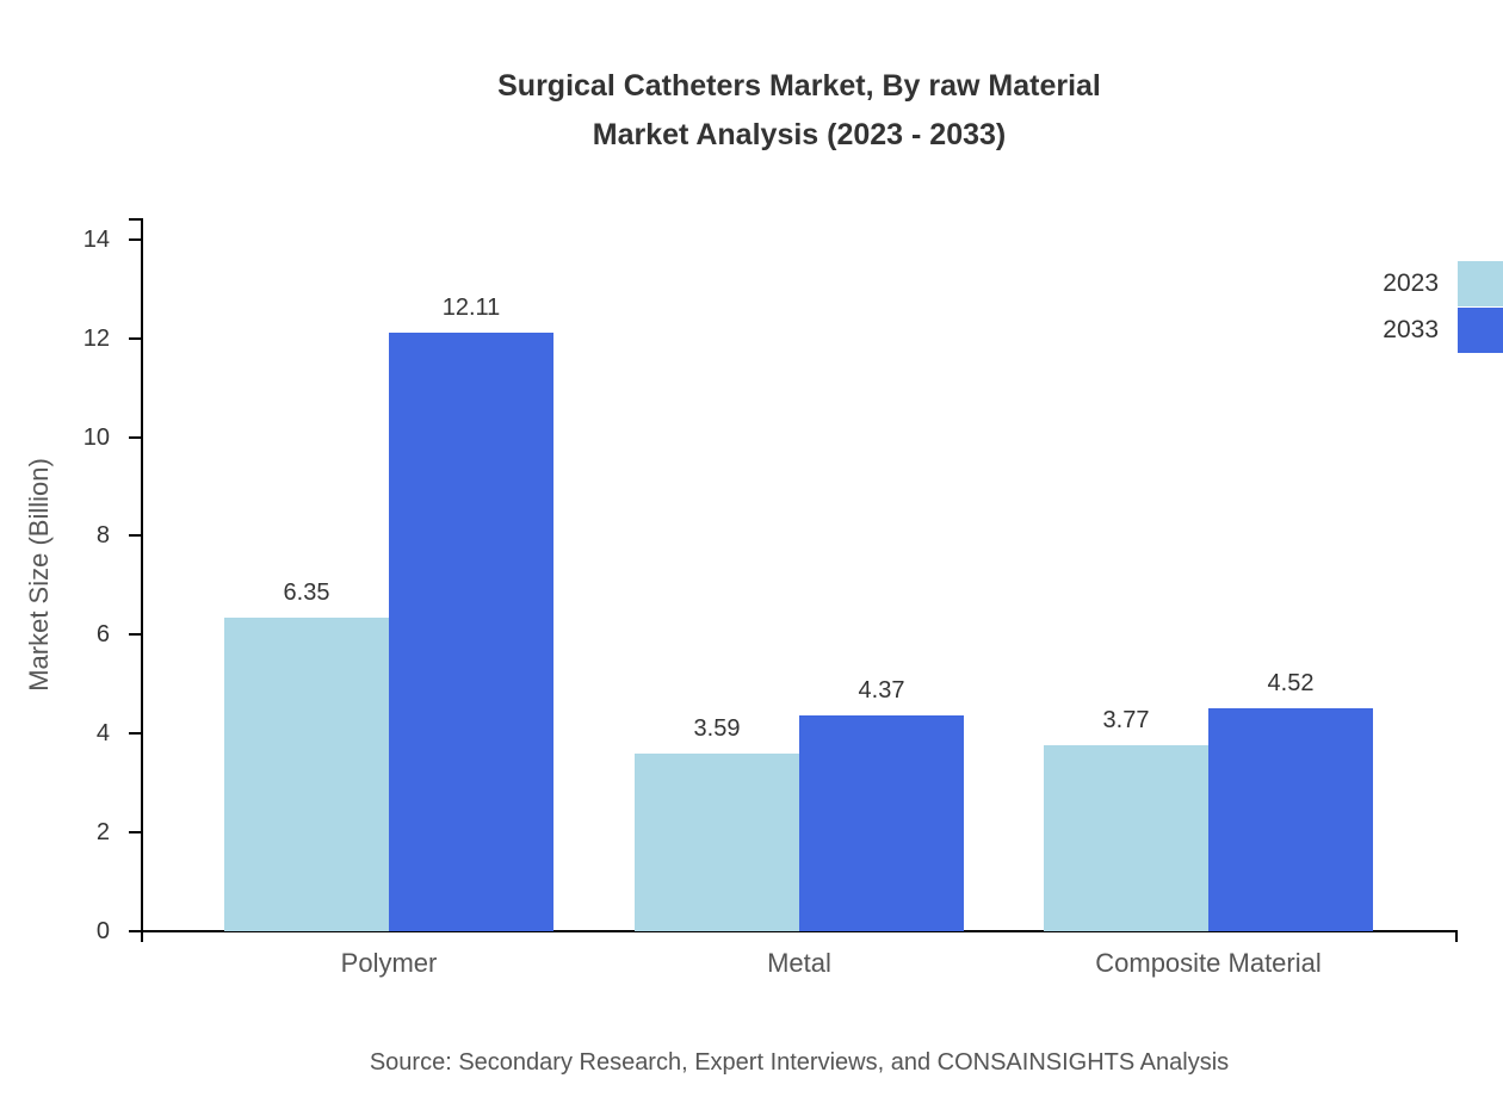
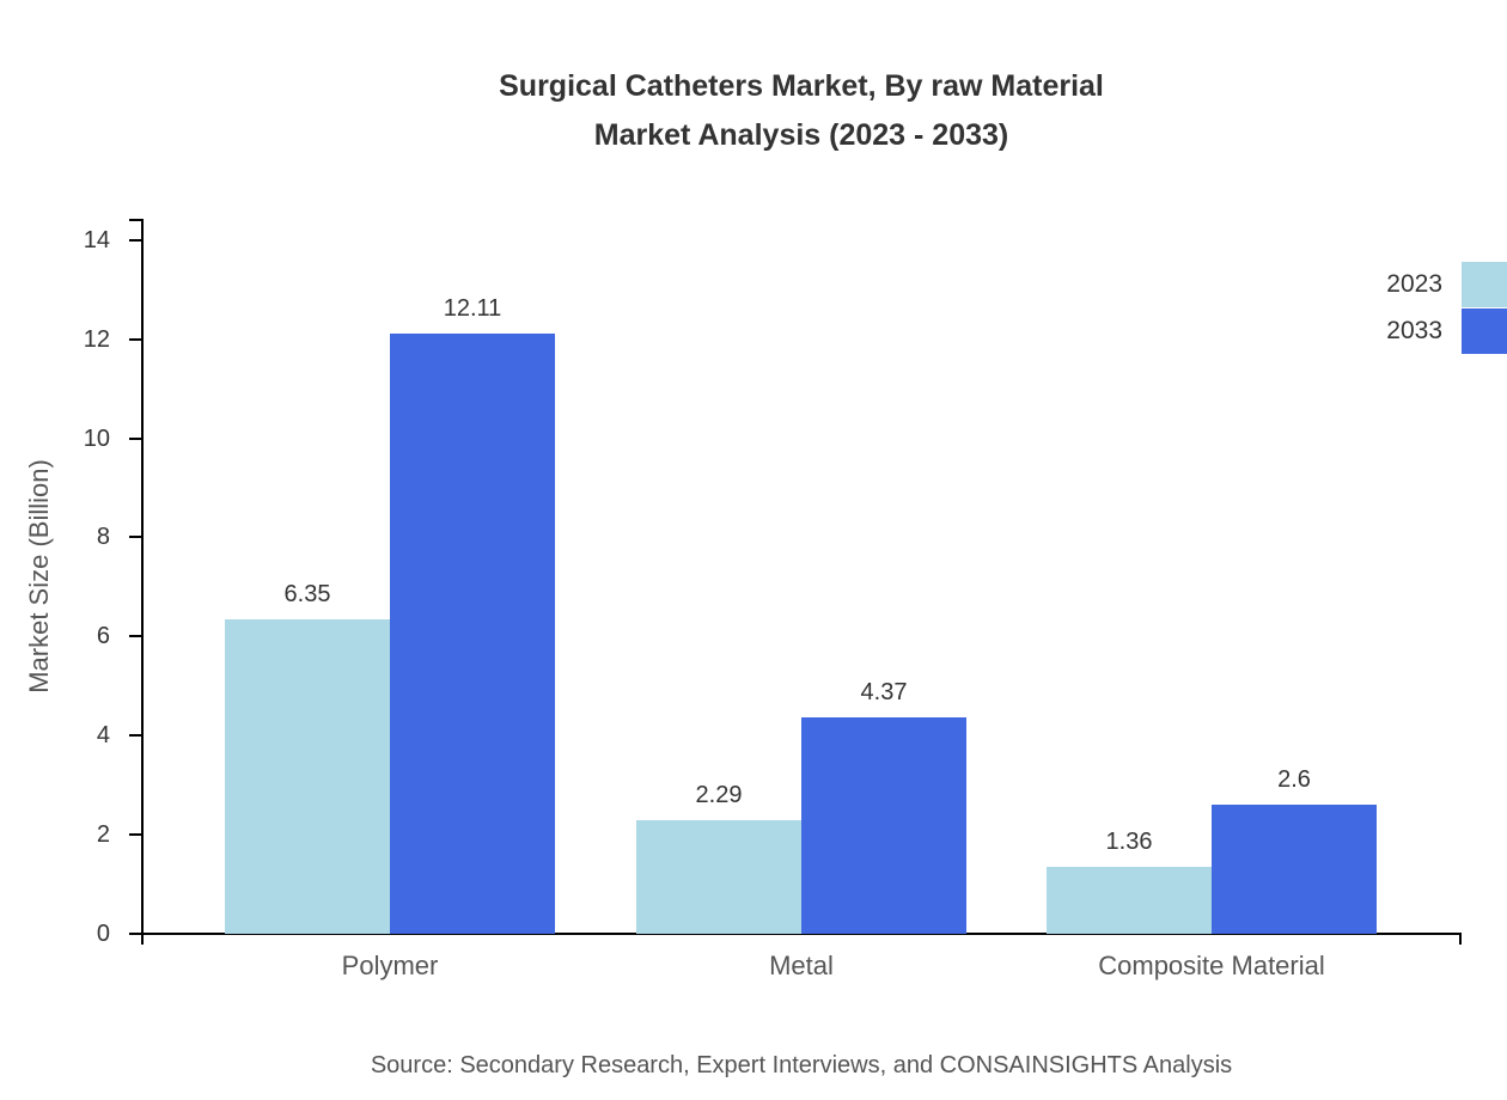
2023/Metal: 3.59 -> 2.29
2023/Composite Material: 3.77 -> 1.36
2033/Composite Material: 4.52 -> 2.6
